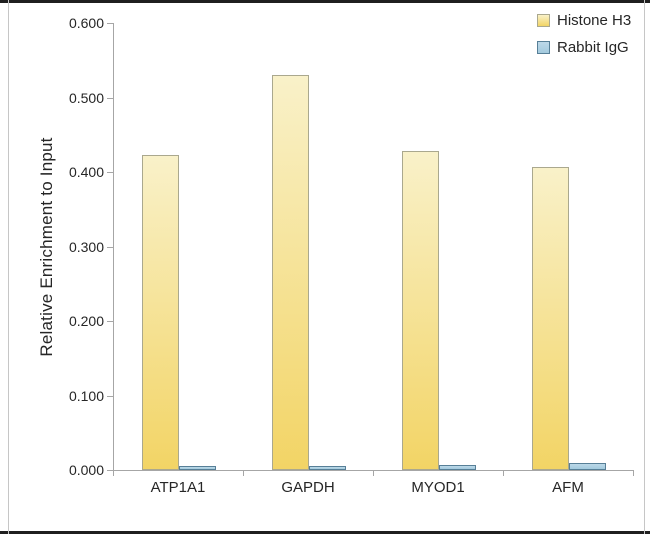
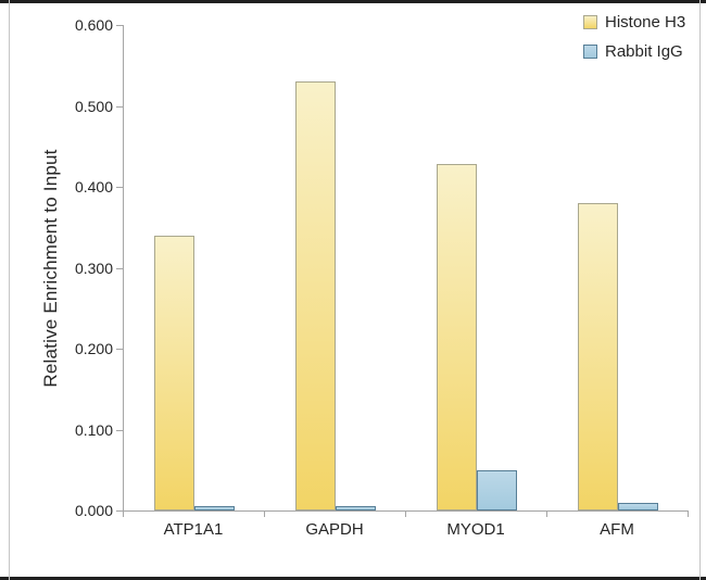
Histone H3/ATP1A1: 0.42 -> 0.34
Rabbit IgG/MYOD1: 0.01 -> 0.05
Histone H3/AFM: 0.41 -> 0.38
